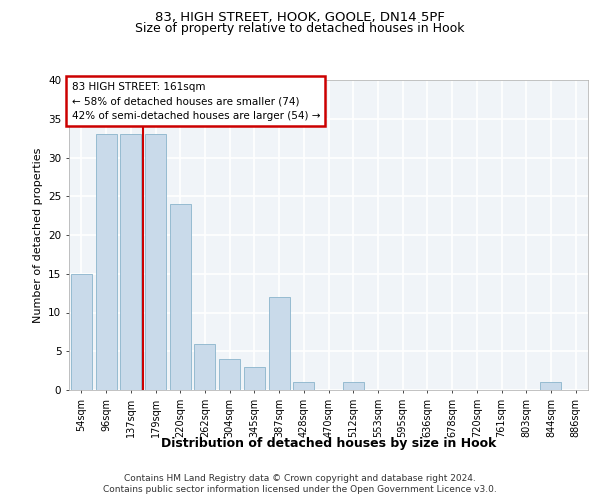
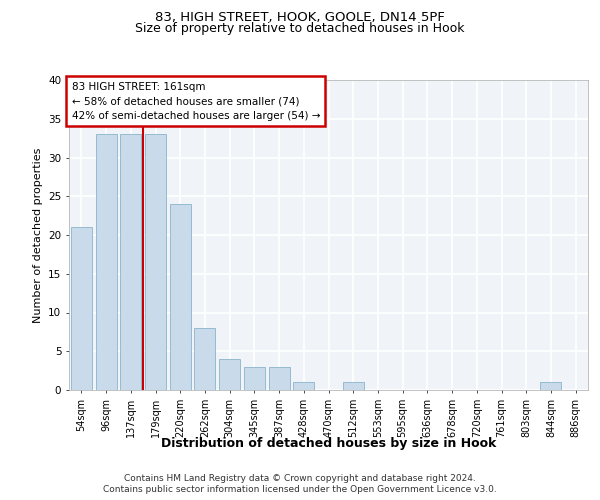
54sqm: 15 -> 21
262sqm: 6 -> 8
387sqm: 12 -> 3
